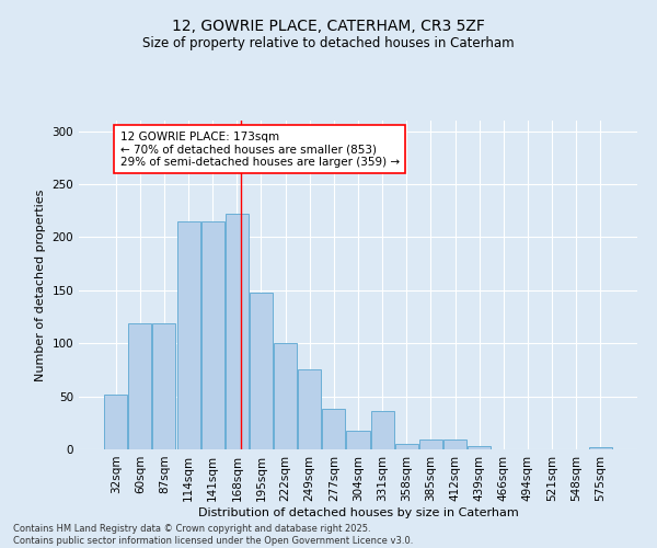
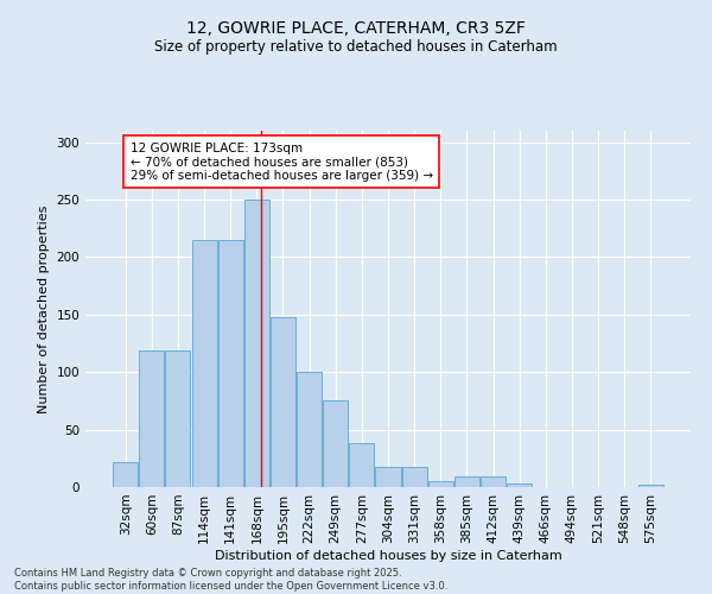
32sqm: 52 -> 22
168sqm: 222 -> 250
331sqm: 36 -> 18
